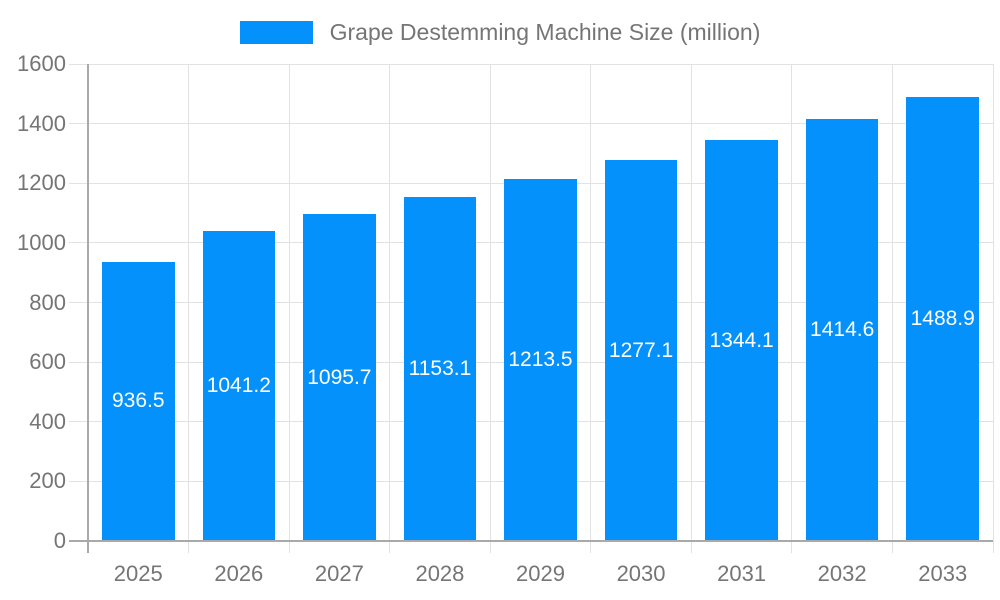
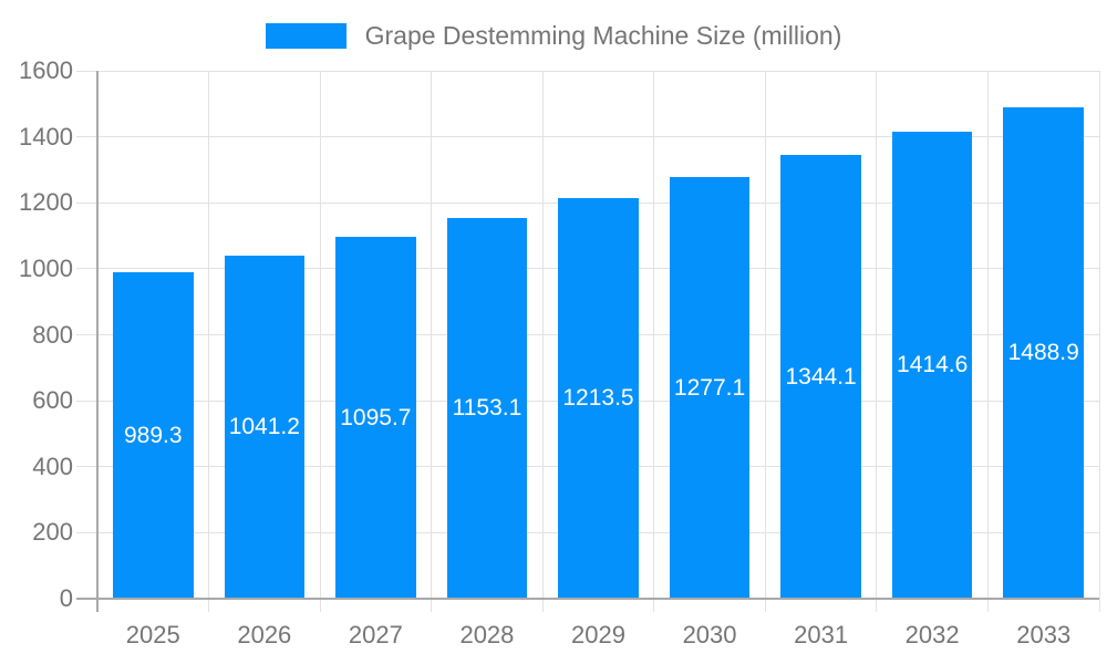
2025: 936.5 -> 989.3
